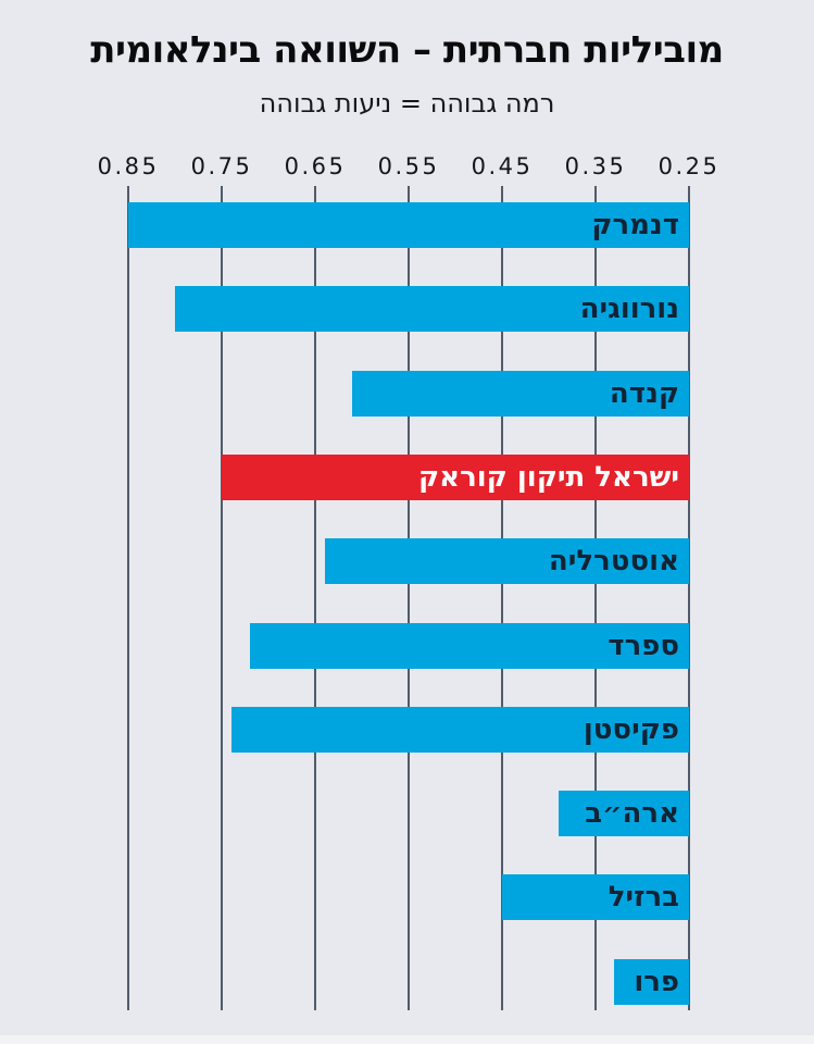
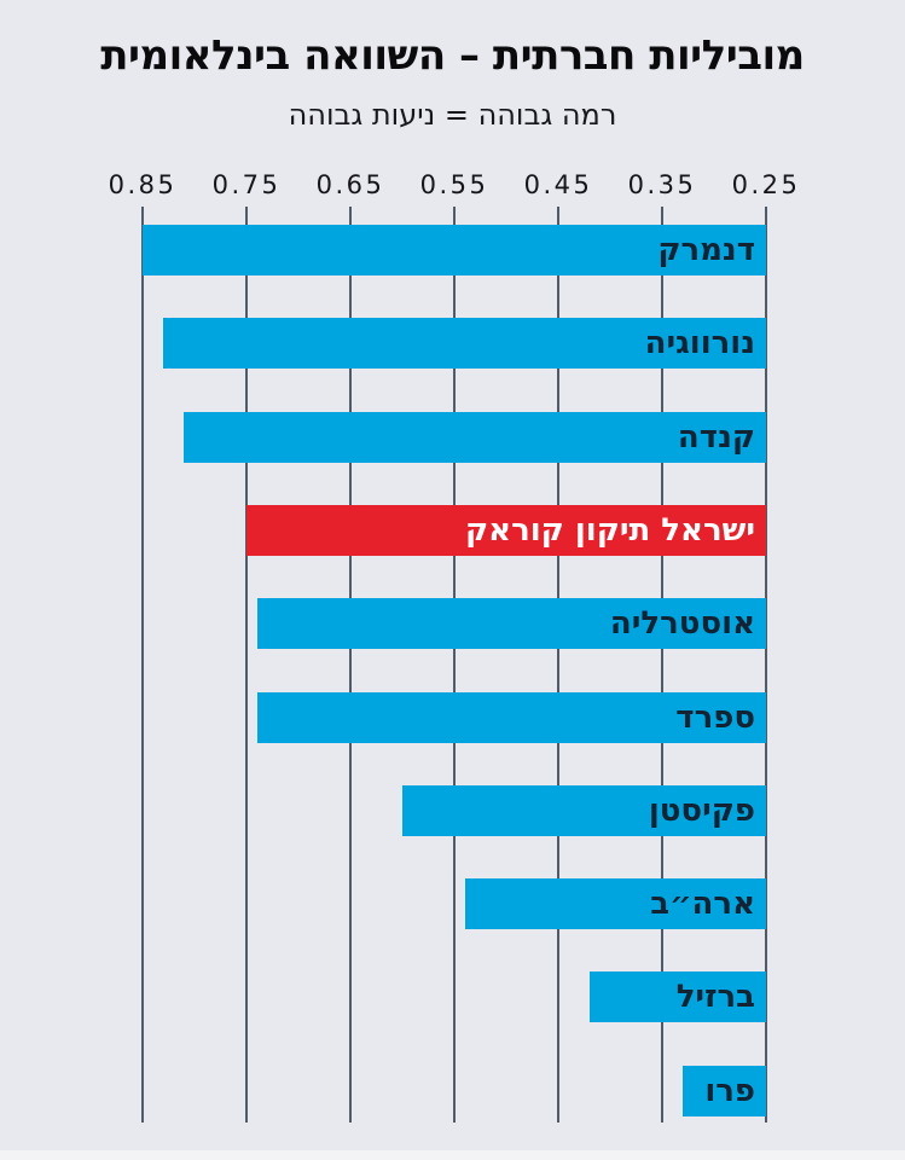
נורווגיה: 0.80 -> 0.83
קנדה: 0.61 -> 0.81
אוסטרליה: 0.64 -> 0.74
ספרד: 0.72 -> 0.74
פקיסטן: 0.74 -> 0.60
ארה״ב: 0.39 -> 0.54
ברזיל: 0.45 -> 0.42
